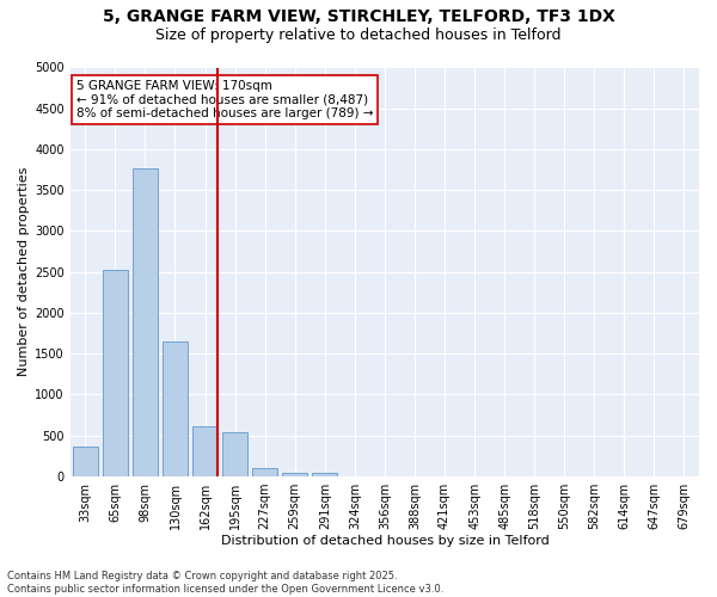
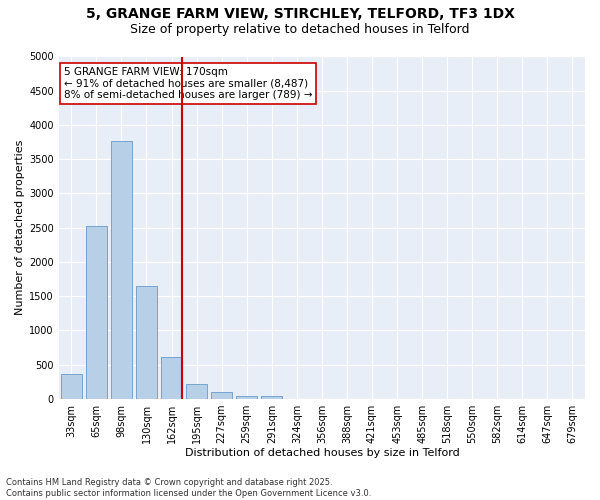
195sqm: 540 -> 220
